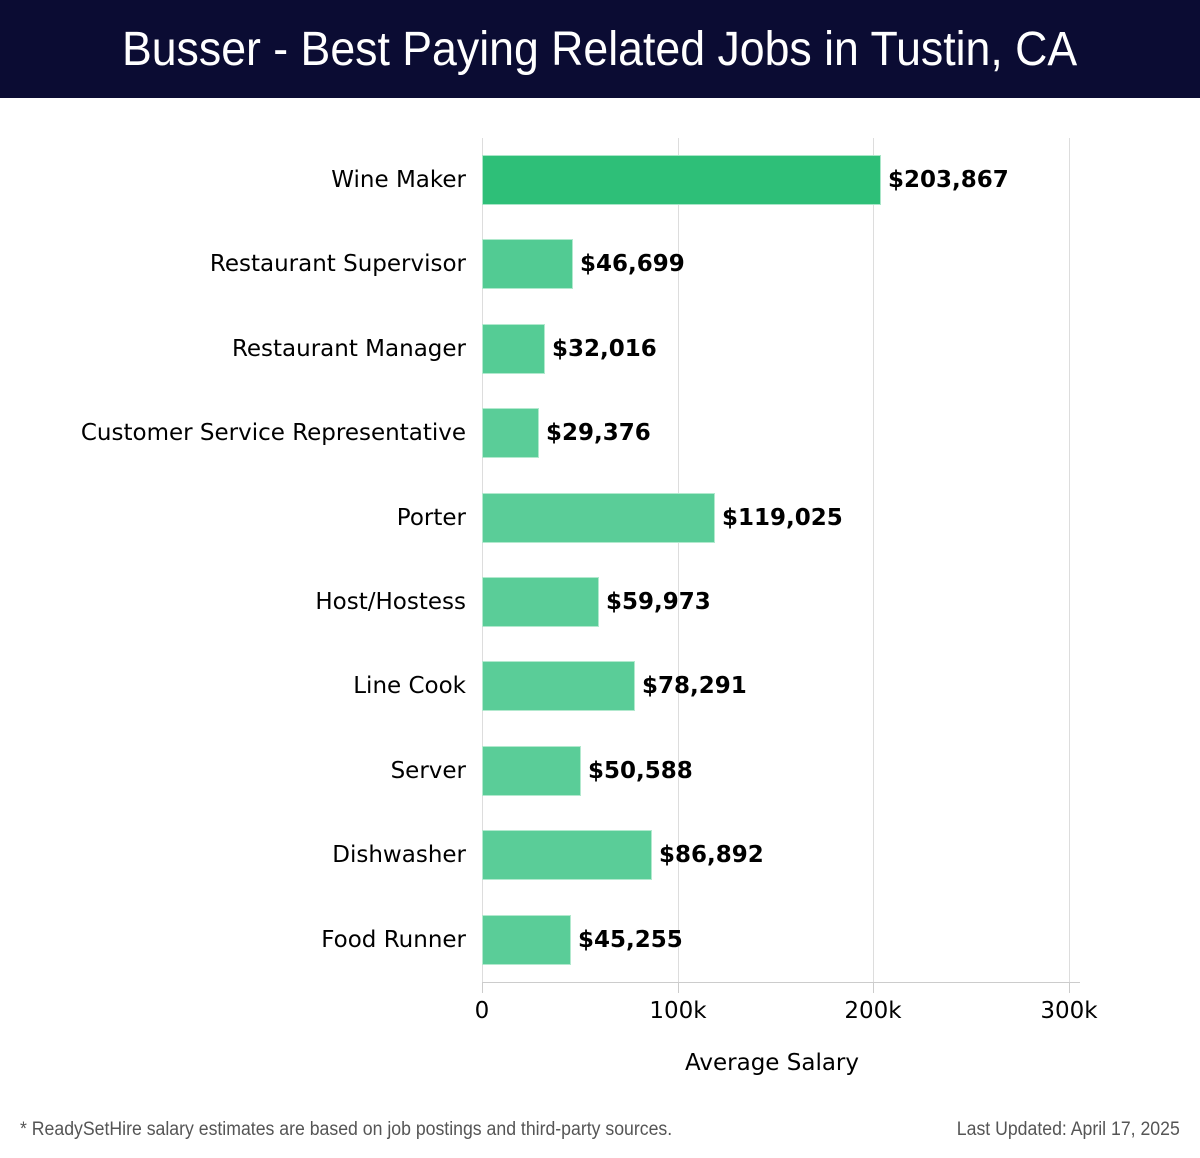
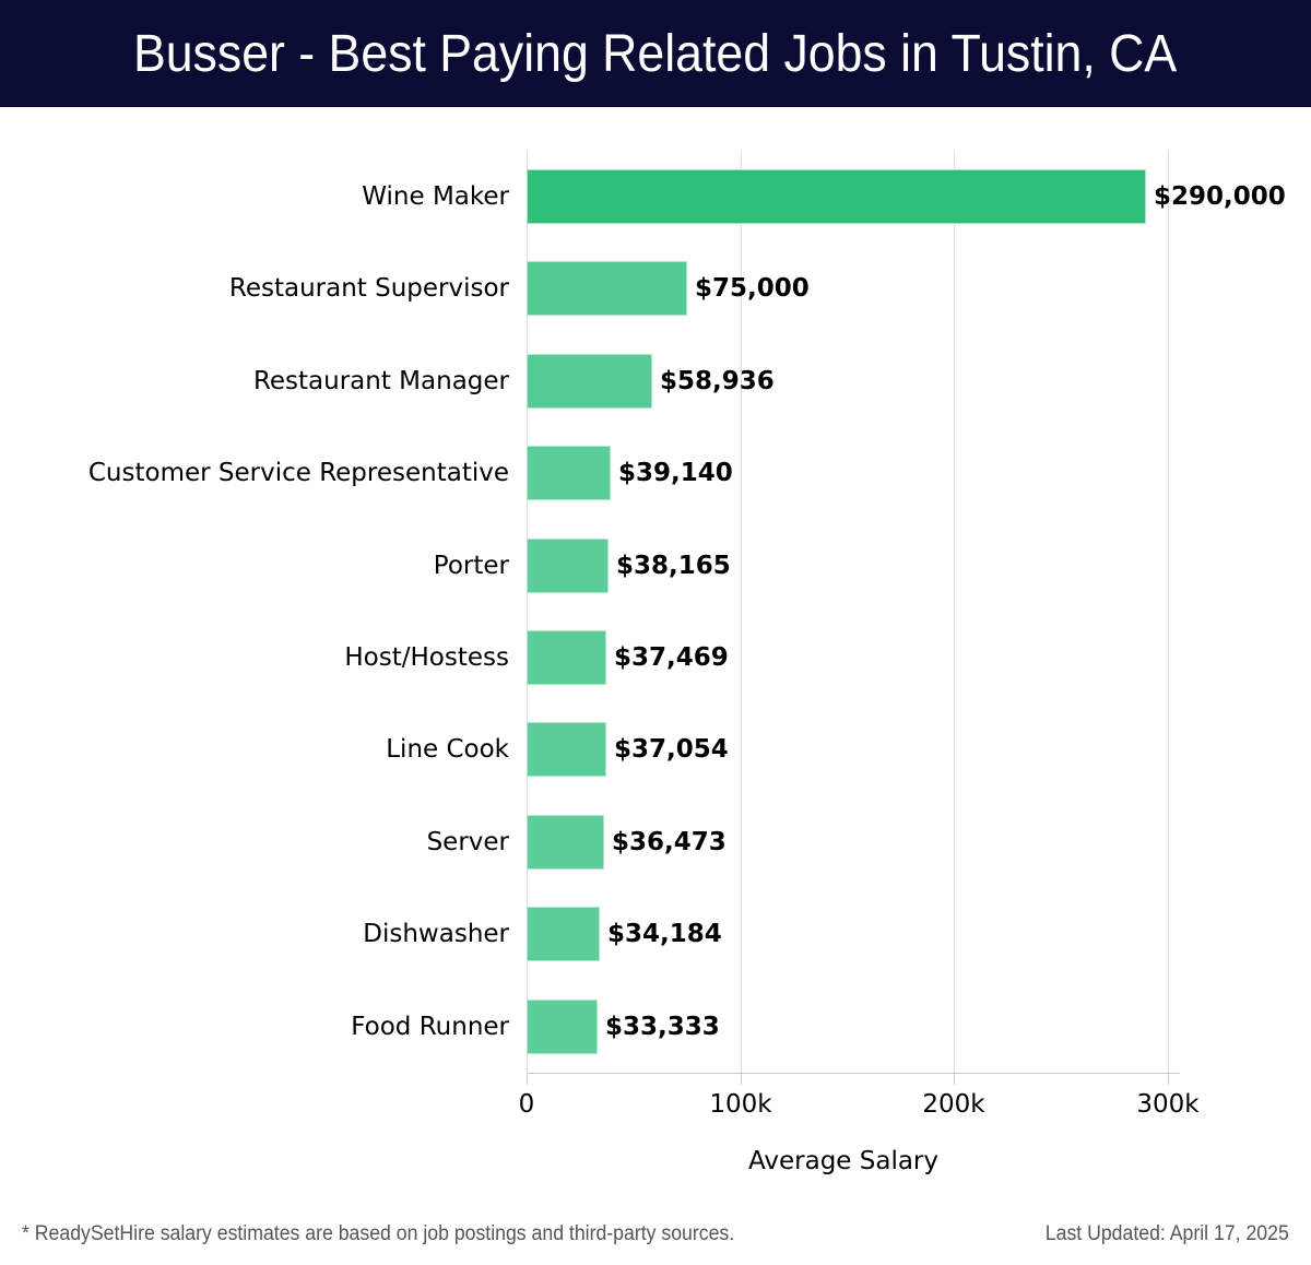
Wine Maker: $203,867 -> $290,000
Restaurant Supervisor: $46,699 -> $75,000
Restaurant Manager: $32,016 -> $58,936
Customer Service Representative: $29,376 -> $39,140
Porter: $119,025 -> $38,165
Host/Hostess: $59,973 -> $37,469
Line Cook: $78,291 -> $37,054
Server: $50,588 -> $36,473
Dishwasher: $86,892 -> $34,184
Food Runner: $45,255 -> $33,333
